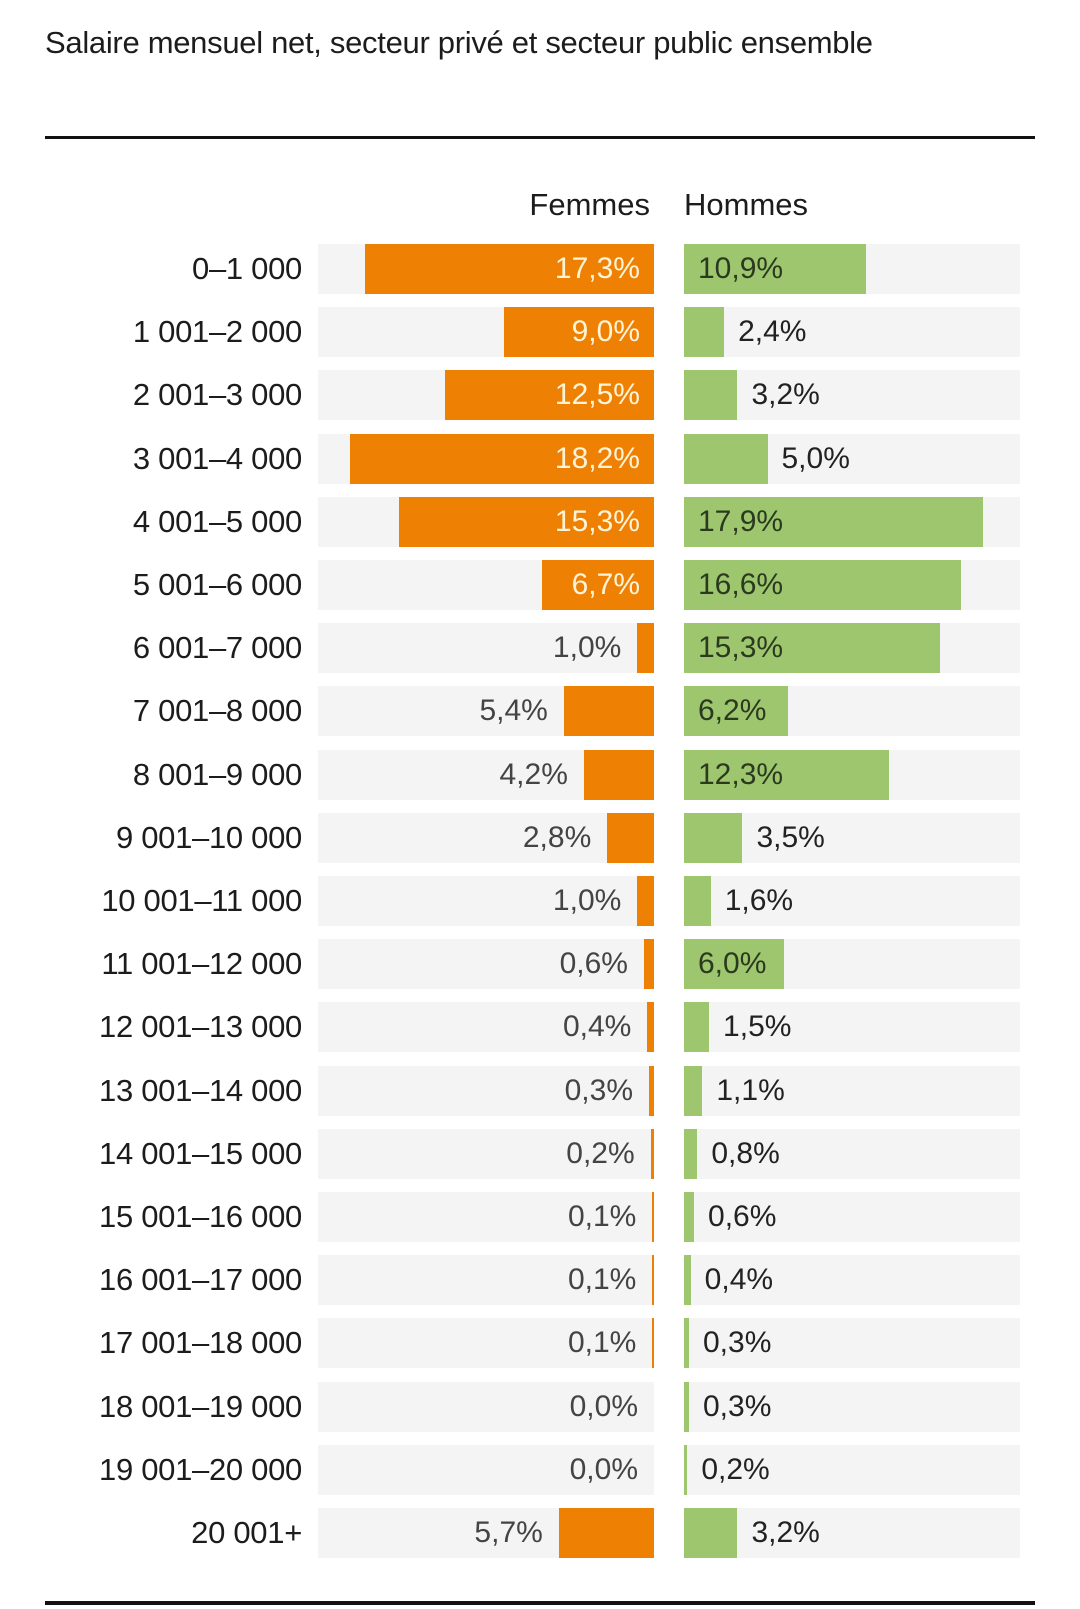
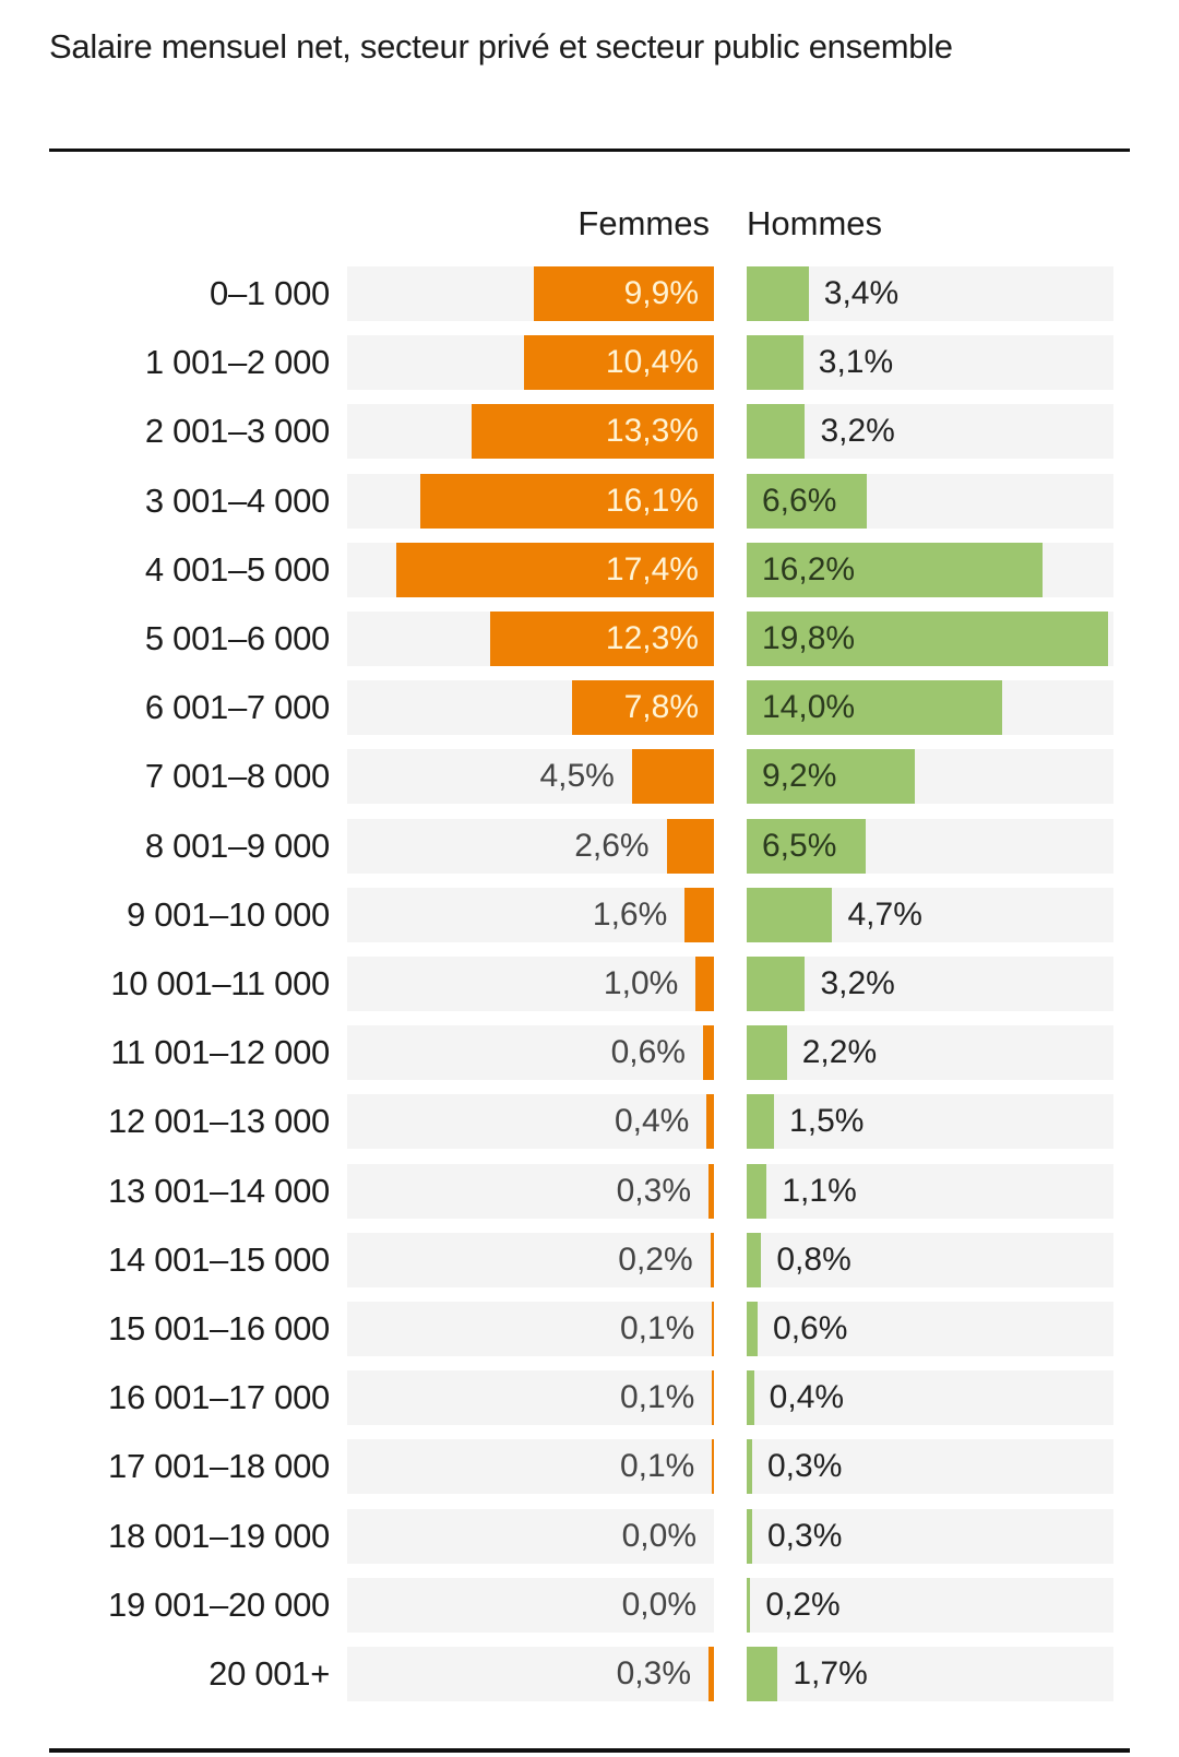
Femmes/0–1 000: 17,3% -> 9,9%
Hommes/0–1 000: 10,9% -> 3,4%
Femmes/1 001–2 000: 9,0% -> 10,4%
Hommes/1 001–2 000: 2,4% -> 3,1%
Femmes/2 001–3 000: 12,5% -> 13,3%
Femmes/3 001–4 000: 18,2% -> 16,1%
Hommes/3 001–4 000: 5,0% -> 6,6%
Femmes/4 001–5 000: 15,3% -> 17,4%
Hommes/4 001–5 000: 17,9% -> 16,2%
Femmes/5 001–6 000: 6,7% -> 12,3%
Hommes/5 001–6 000: 16,6% -> 19,8%
Femmes/6 001–7 000: 1,0% -> 7,8%
Hommes/6 001–7 000: 15,3% -> 14,0%
Femmes/7 001–8 000: 5,4% -> 4,5%
Hommes/7 001–8 000: 6,2% -> 9,2%
Femmes/8 001–9 000: 4,2% -> 2,6%
Hommes/8 001–9 000: 12,3% -> 6,5%
Femmes/9 001–10 000: 2,8% -> 1,6%
Hommes/9 001–10 000: 3,5% -> 4,7%
Hommes/10 001–11 000: 1,6% -> 3,2%
Hommes/11 001–12 000: 6,0% -> 2,2%
Femmes/20 001+: 5,7% -> 0,3%
Hommes/20 001+: 3,2% -> 1,7%
